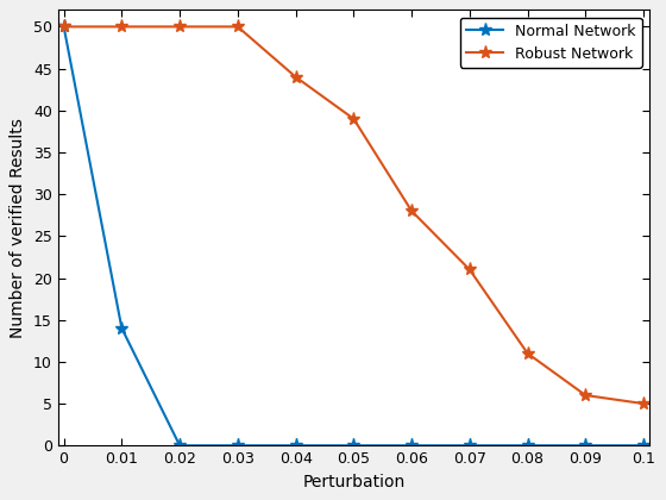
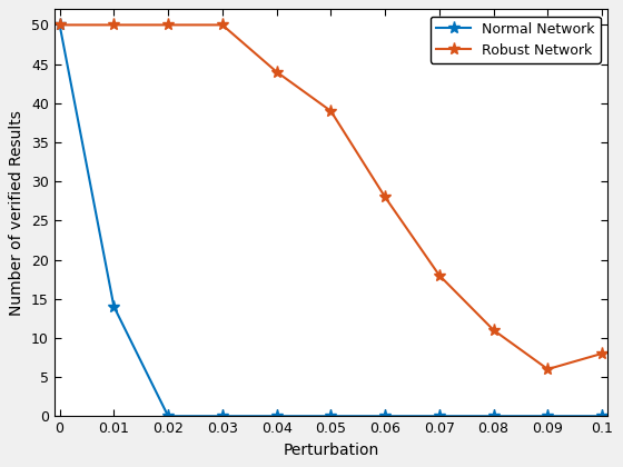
Robust Network/0.07: 21 -> 18
Robust Network/0.1: 5 -> 8
